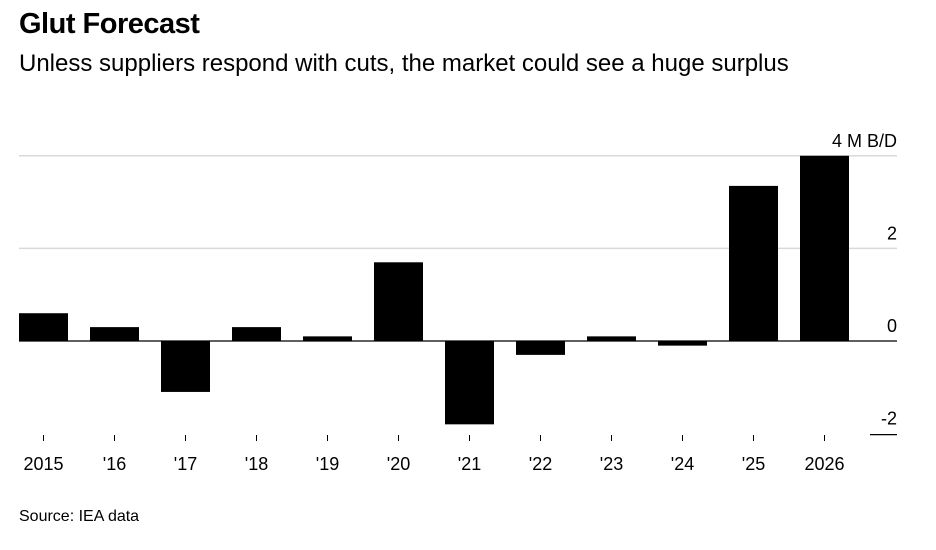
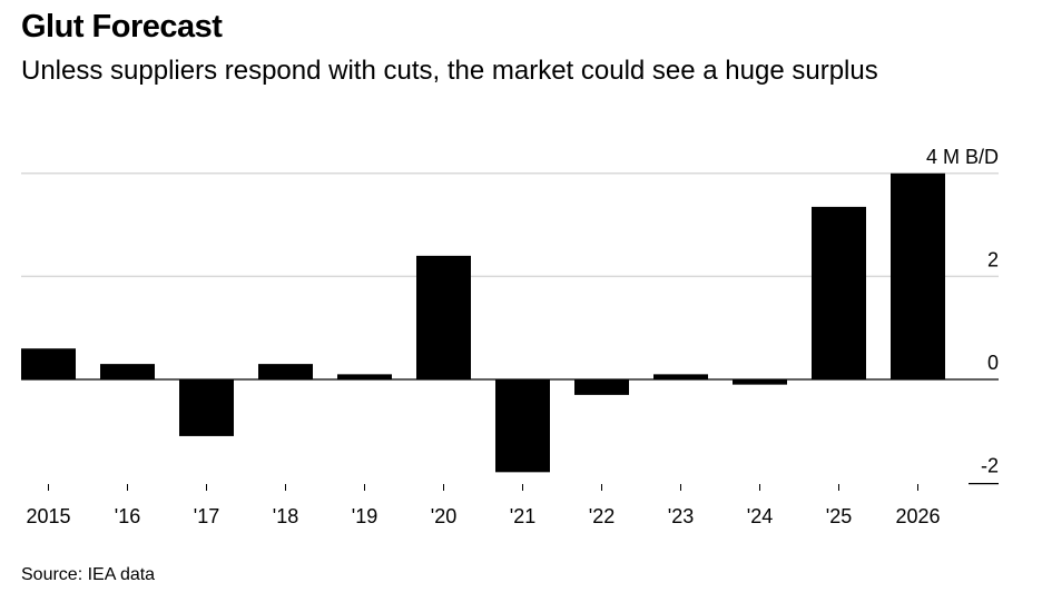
'20: 1.7 -> 2.4
